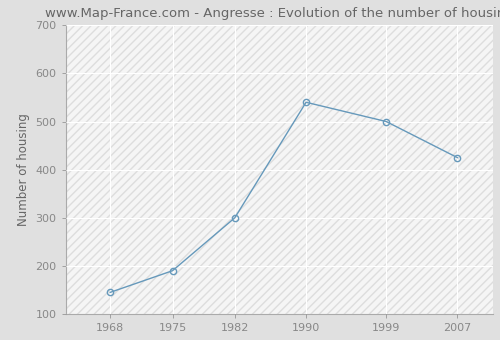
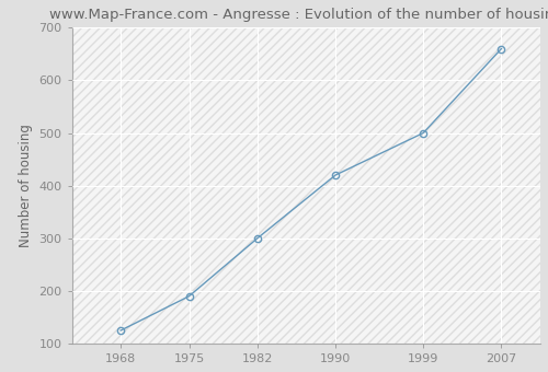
1968: 145 -> 125
1990: 540 -> 420
2007: 425 -> 660
